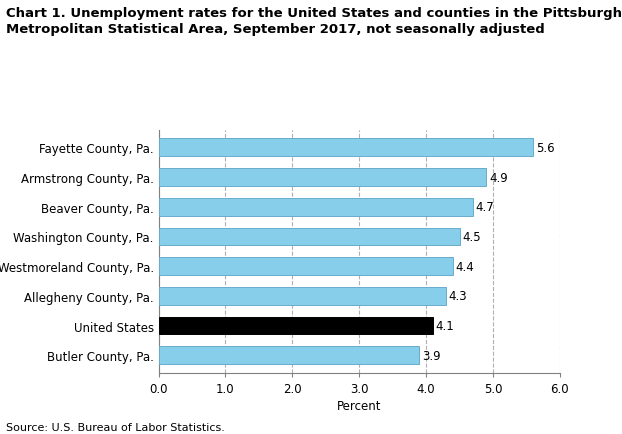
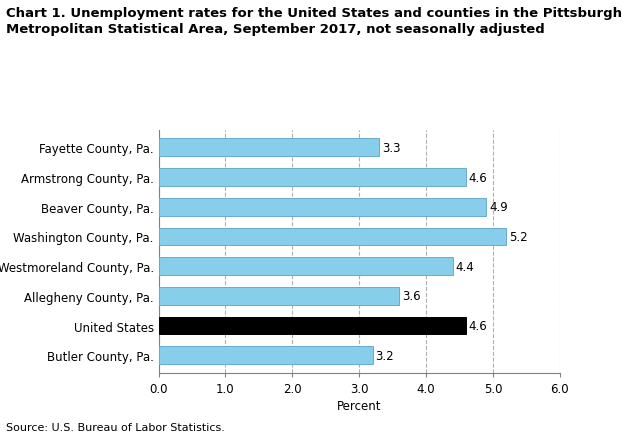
Fayette County, Pa.: 5.6 -> 3.3
Armstrong County, Pa.: 4.9 -> 4.6
Beaver County, Pa.: 4.7 -> 4.9
Washington County, Pa.: 4.5 -> 5.2
Allegheny County, Pa.: 4.3 -> 3.6
United States: 4.1 -> 4.6
Butler County, Pa.: 3.9 -> 3.2
